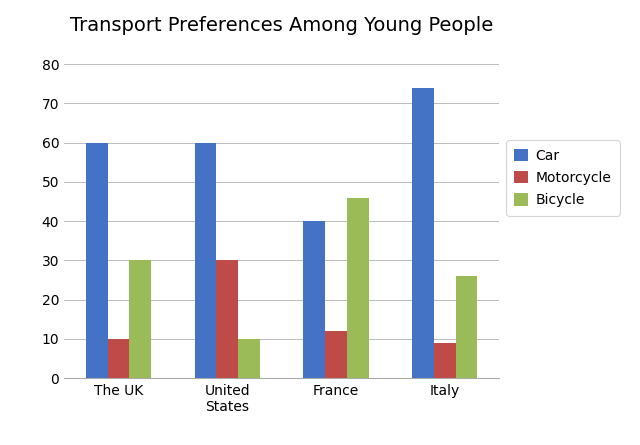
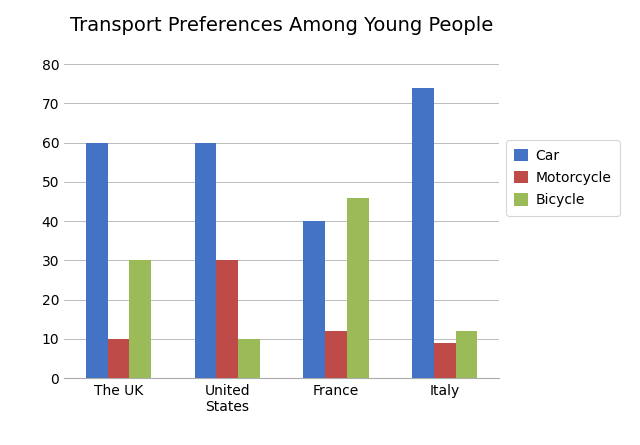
Bicycle/Italy: 26 -> 12
